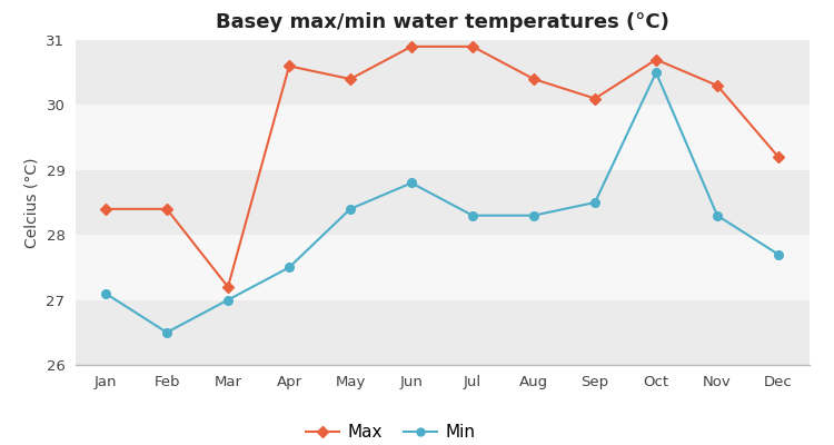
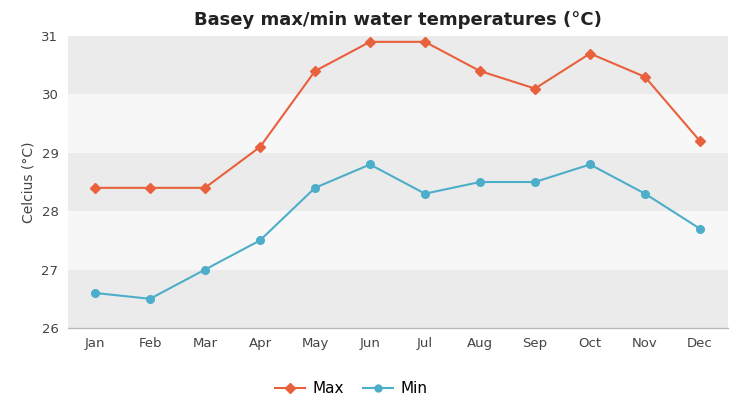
Min/Jan: 27.1 -> 26.6
Max/Mar: 27.2 -> 28.4
Max/Apr: 30.6 -> 29.1
Min/Aug: 28.3 -> 28.5
Min/Oct: 30.5 -> 28.8
